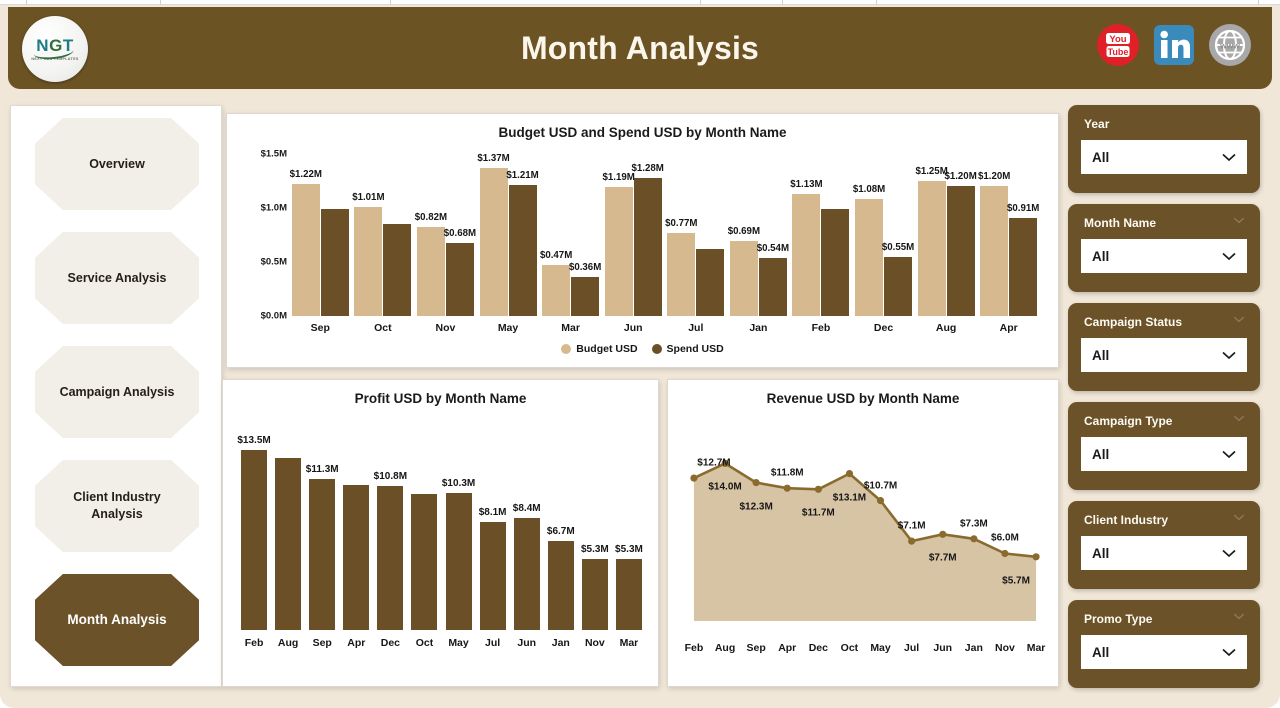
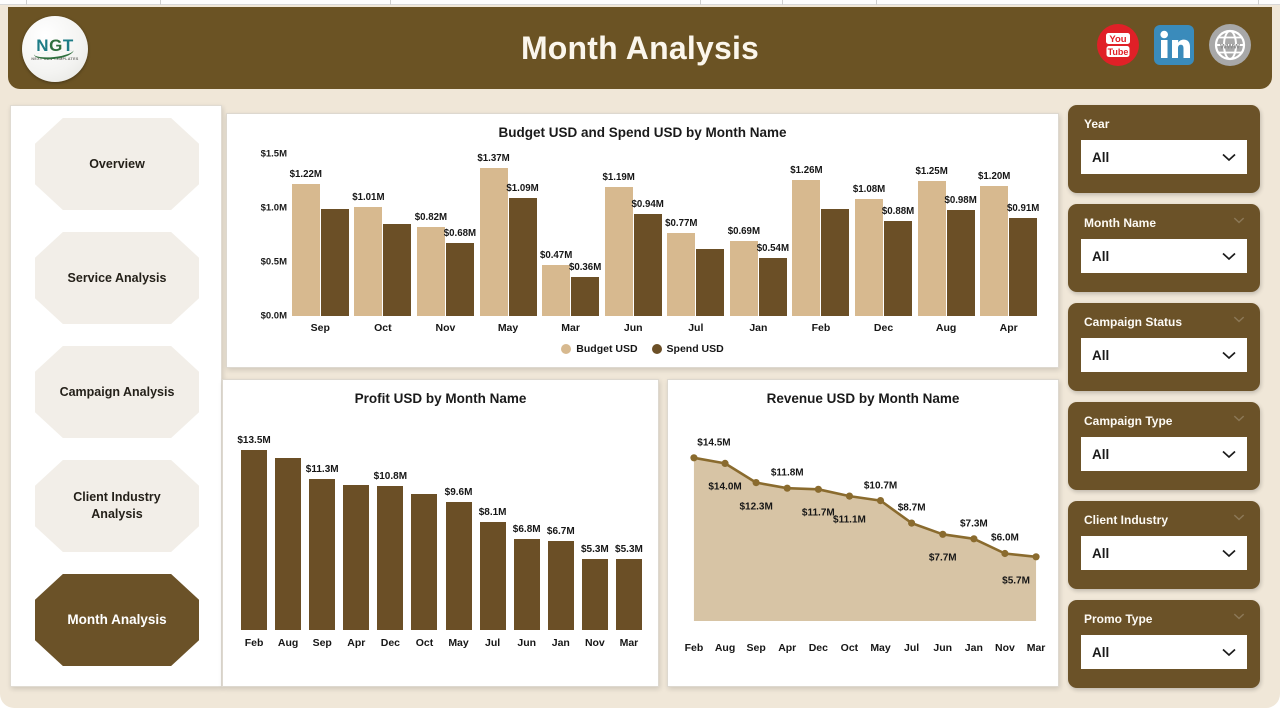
Budget USD and Spend USD by Month Name/Spend USD/May: $1.21M -> $1.09M
Budget USD and Spend USD by Month Name/Spend USD/Jun: $1.28M -> $0.94M
Budget USD and Spend USD by Month Name/Budget USD/Feb: $1.13M -> $1.26M
Budget USD and Spend USD by Month Name/Spend USD/Dec: $0.55M -> $0.88M
Budget USD and Spend USD by Month Name/Spend USD/Aug: $1.20M -> $0.98M
Profit USD by Month Name/May: $10.3M -> $9.6M
Profit USD by Month Name/Jun: $8.4M -> $6.8M
Revenue USD by Month Name/Feb: $12.7M -> $14.5M
Revenue USD by Month Name/Oct: $13.1M -> $11.1M
Revenue USD by Month Name/Jul: $7.1M -> $8.7M
